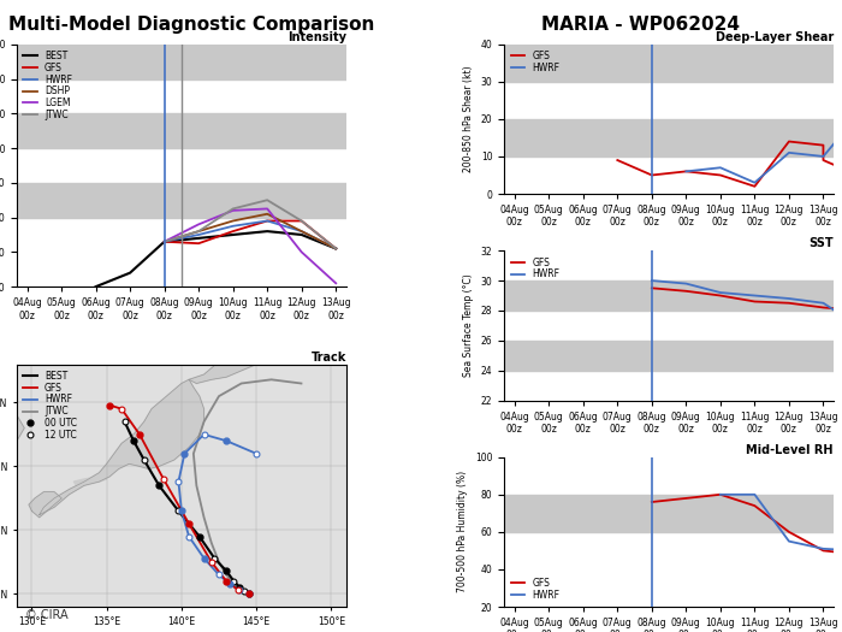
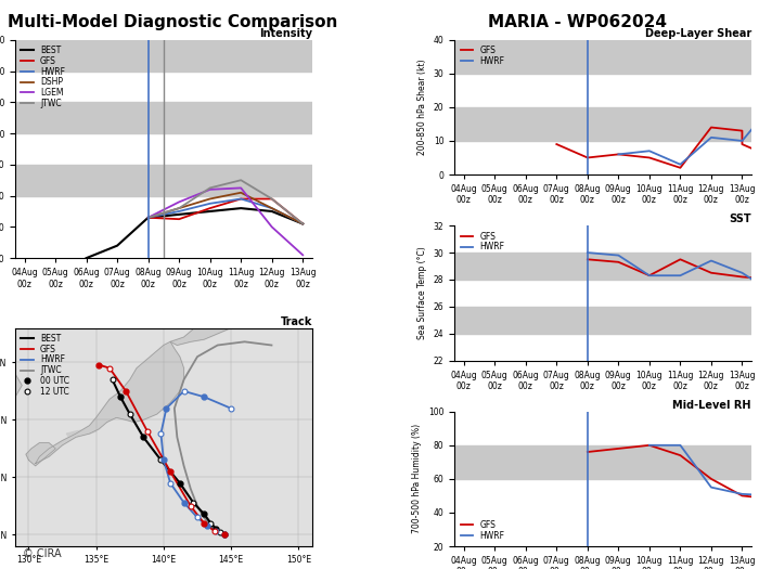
SST/GFS/10Aug 00z: 29.0 -> 28.3
SST/HWRF/10Aug 00z: 29.2 -> 28.3
SST/GFS/11Aug 00z: 28.6 -> 29.5
SST/HWRF/11Aug 00z: 29.0 -> 28.3
SST/HWRF/12Aug 00z: 28.8 -> 29.4
